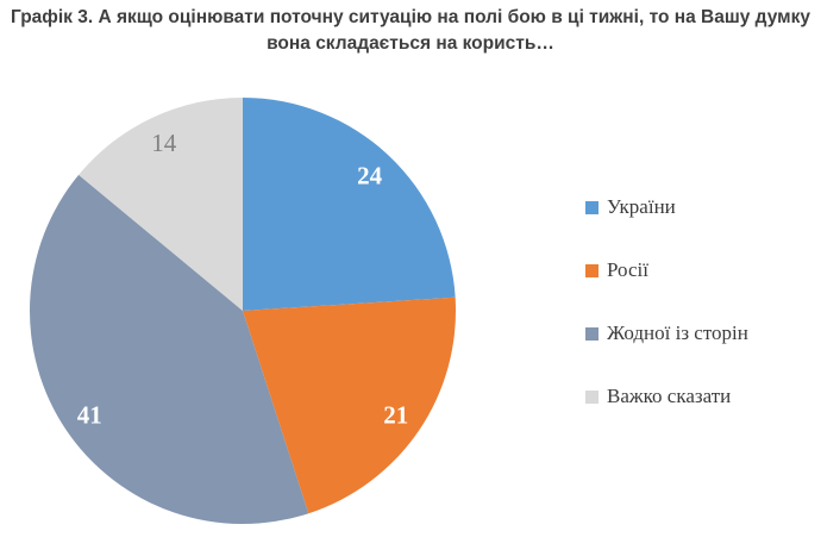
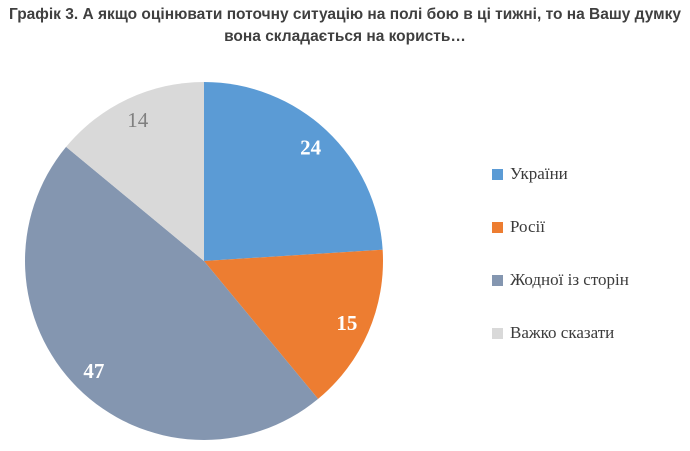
Росії: 21 -> 15
Жодної із сторін: 41 -> 47
